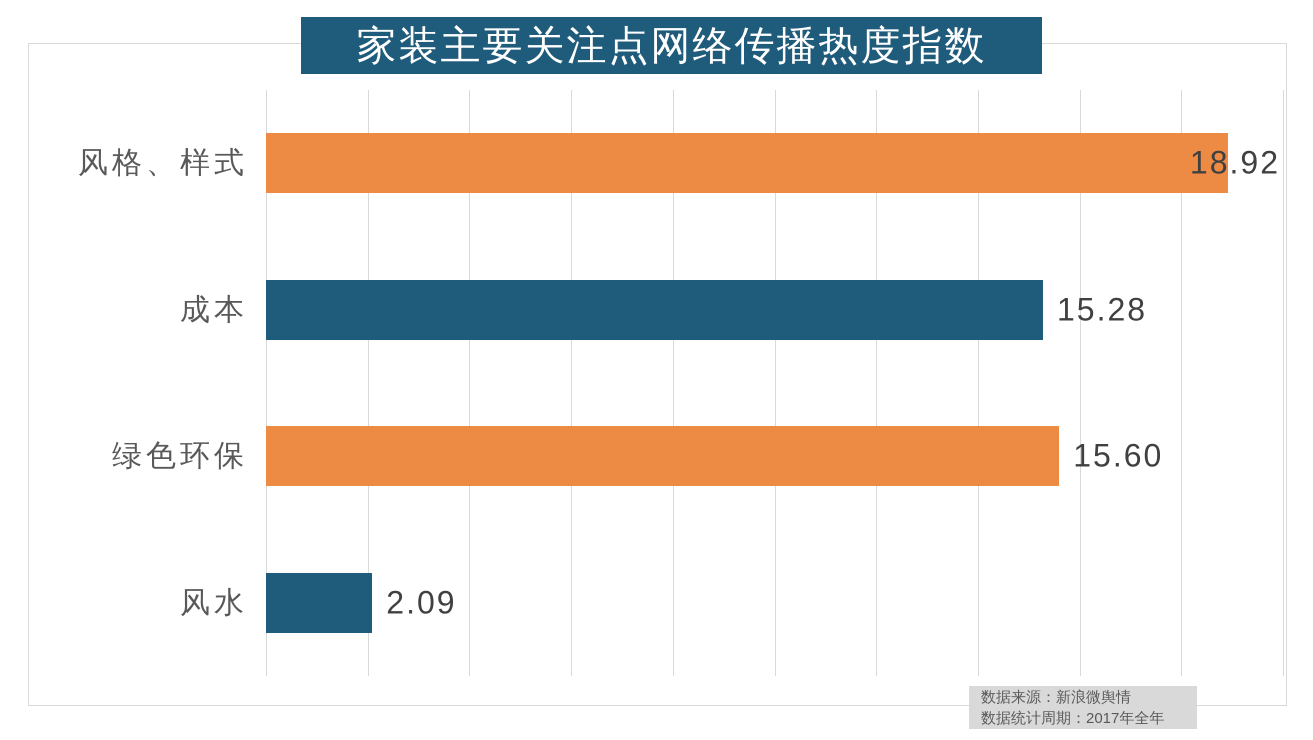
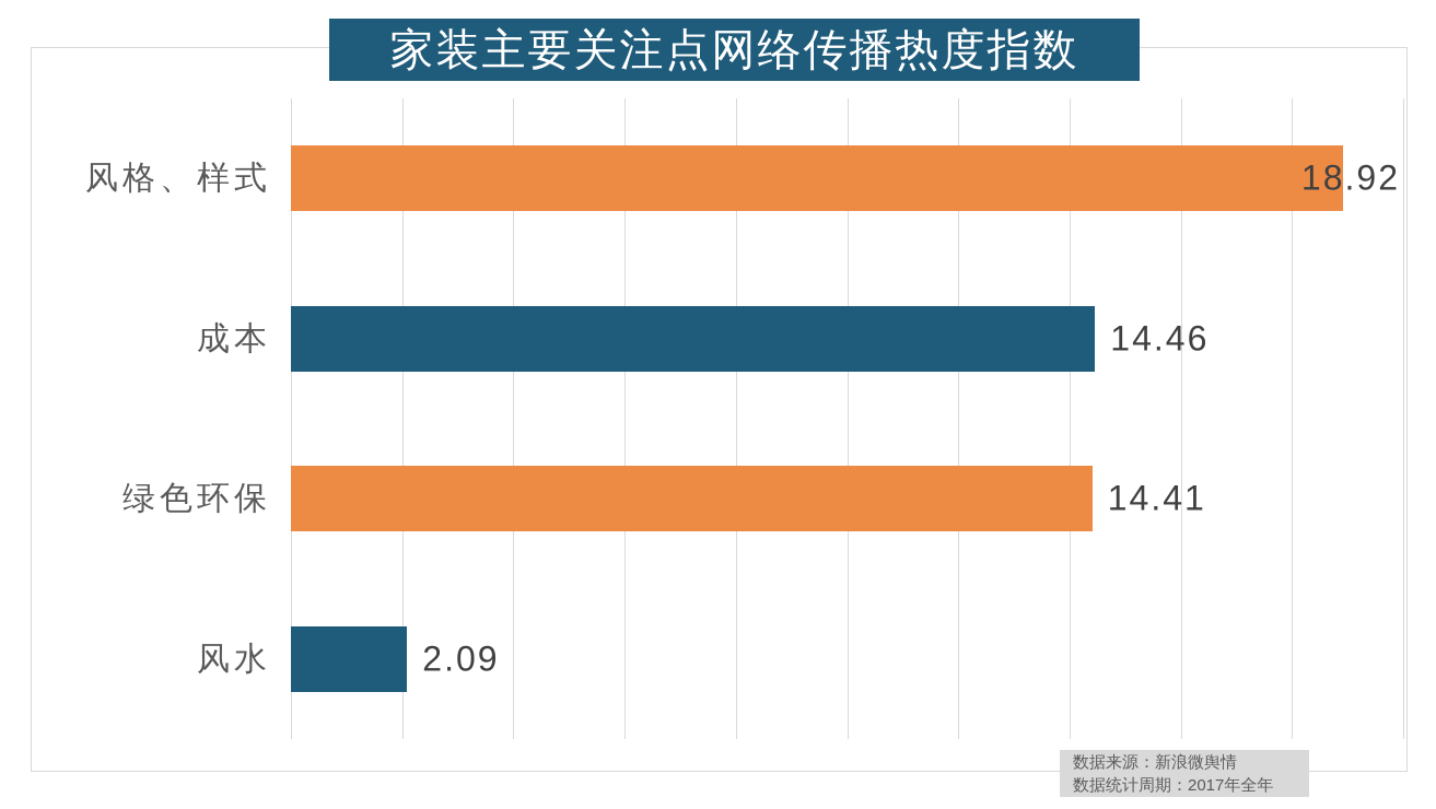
成本: 15.28 -> 14.46
绿色环保: 15.60 -> 14.41
